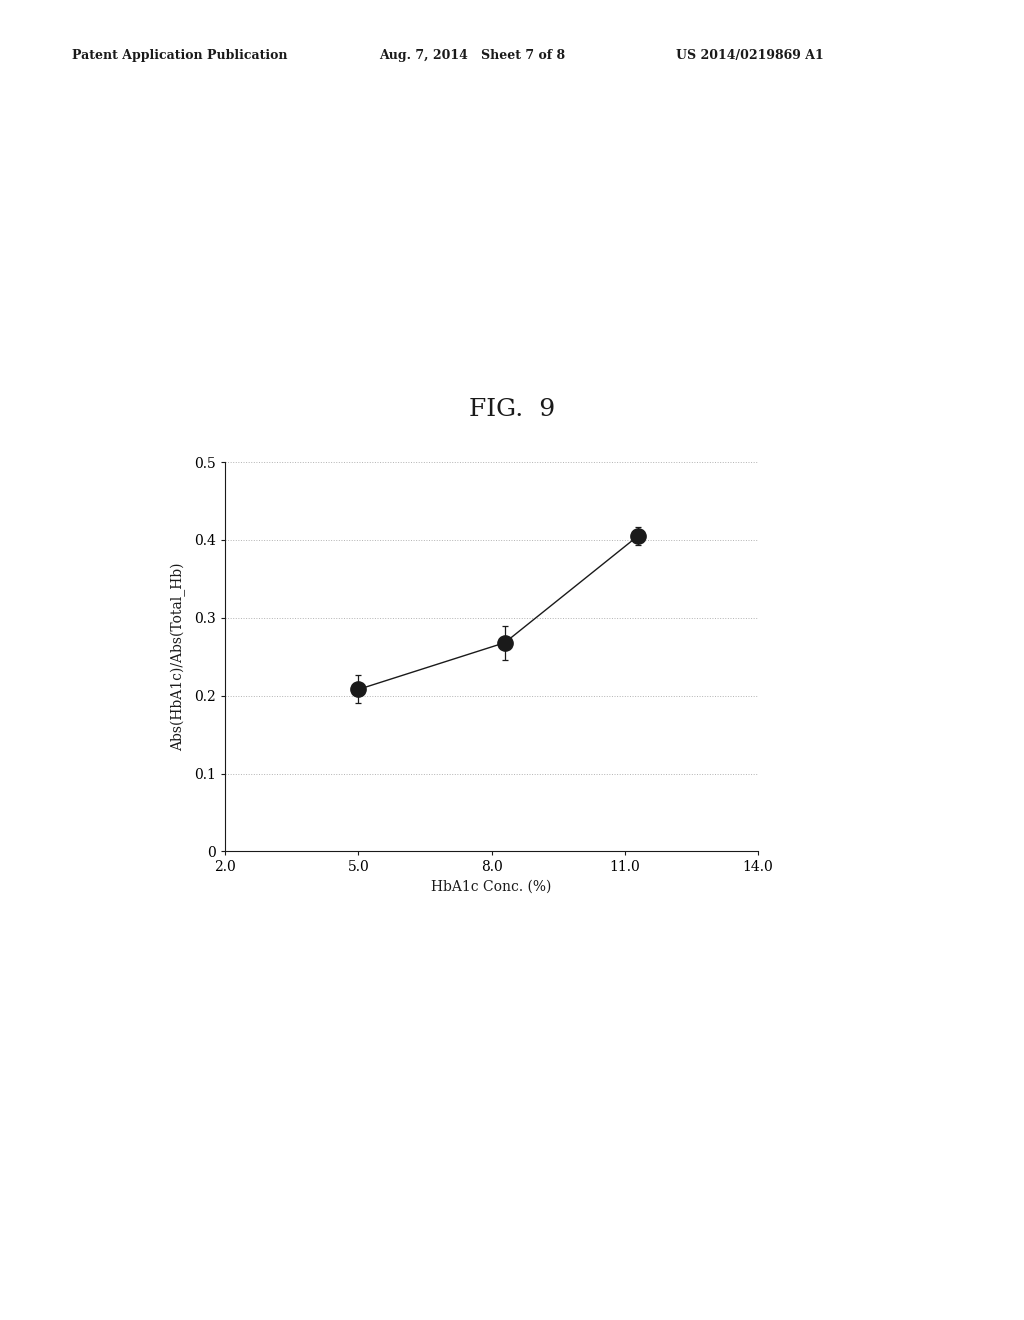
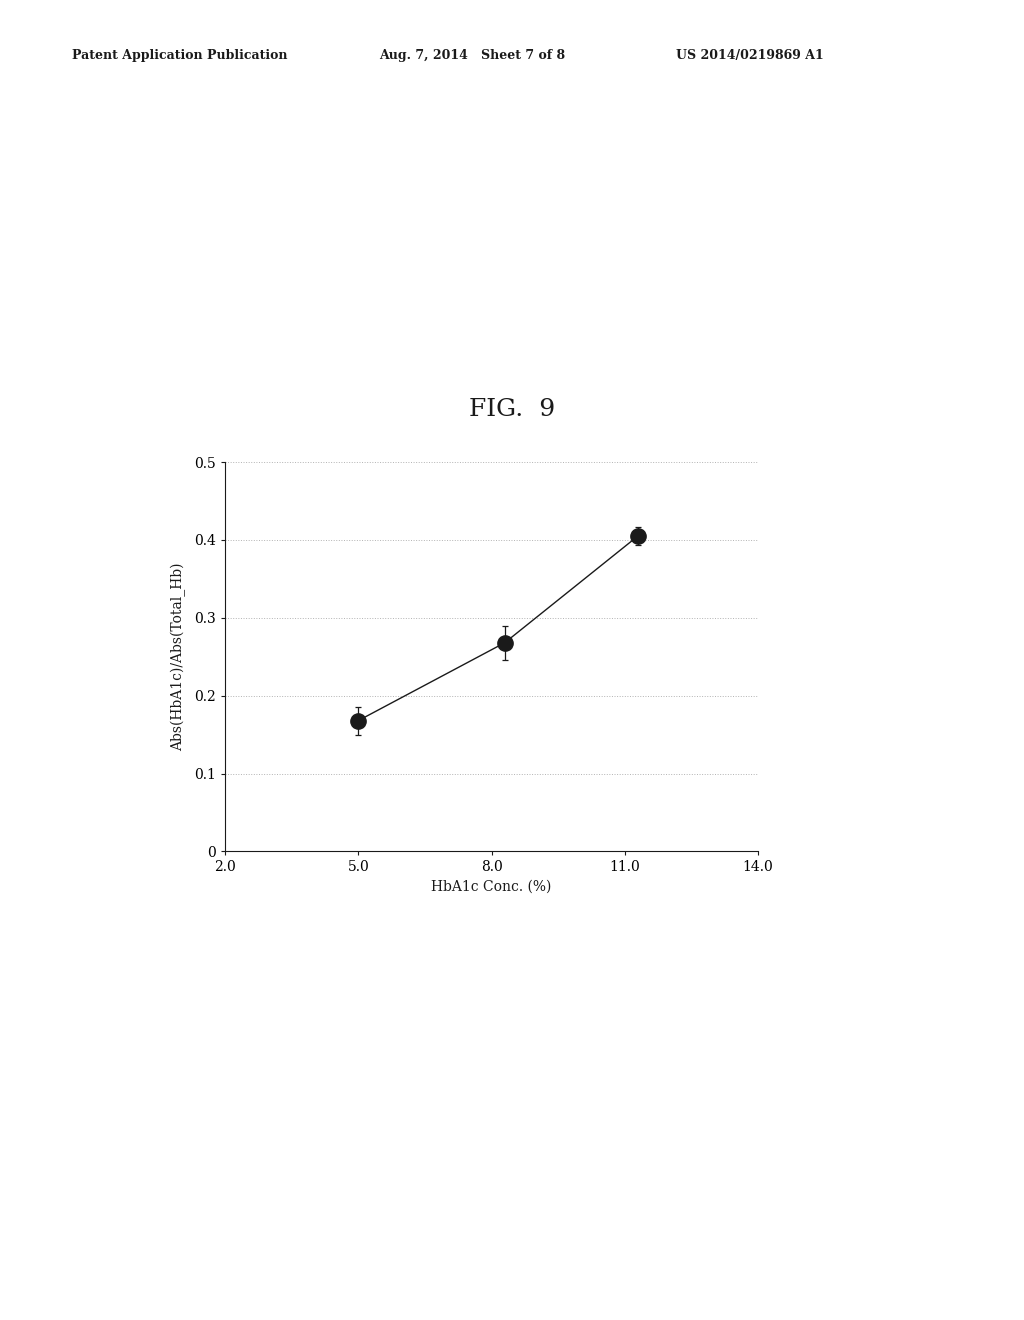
5.0: 0.208 -> 0.168
